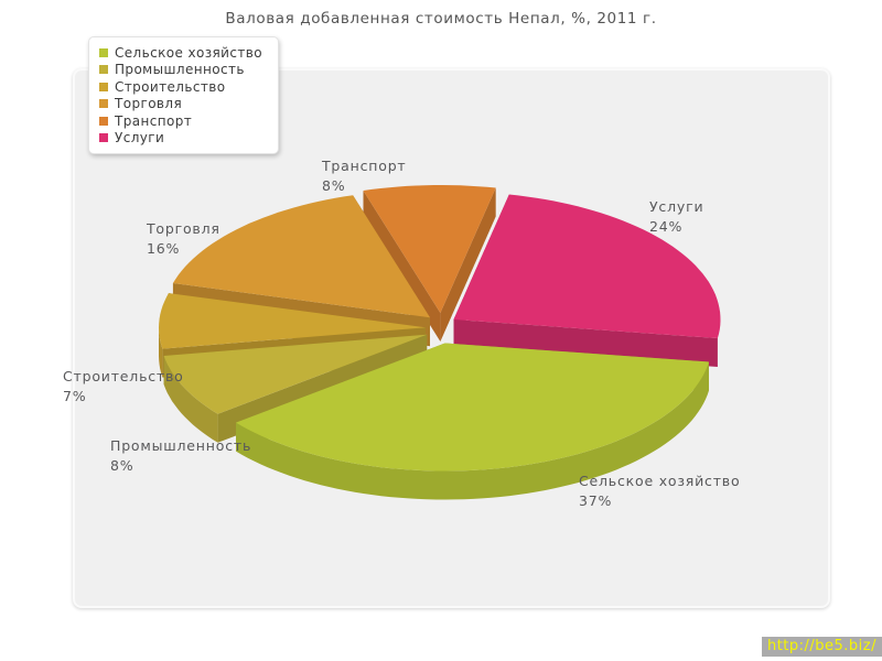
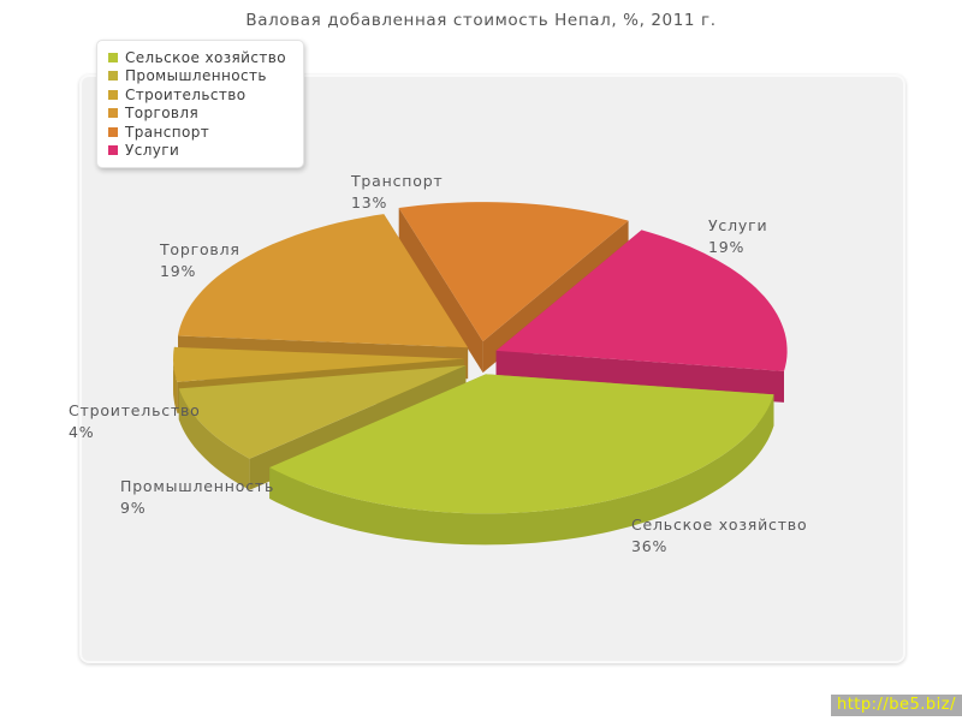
Сельское хозяйство: 37% -> 36%
Промышленность: 8% -> 9%
Строительство: 7% -> 4%
Торговля: 16% -> 19%
Транспорт: 8% -> 13%
Услуги: 24% -> 19%
